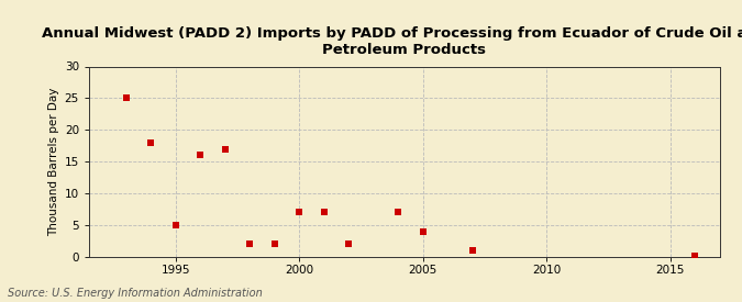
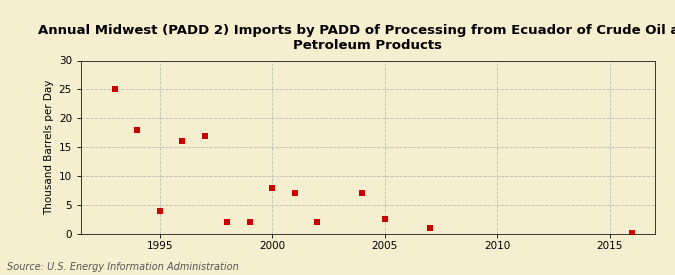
1995: 5.0 -> 4.0
2000: 7.0 -> 8.0
2005: 4.0 -> 2.6
